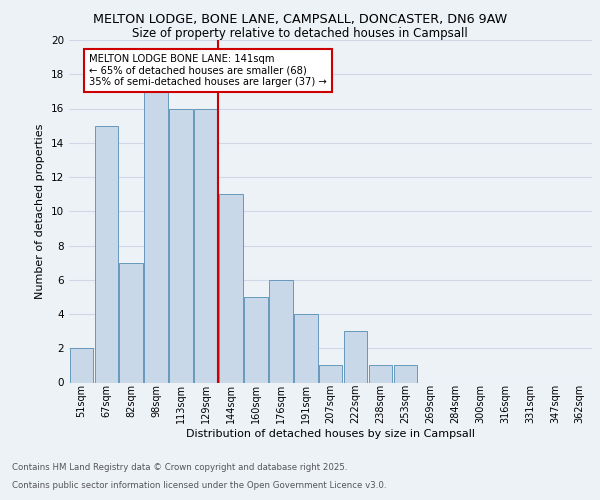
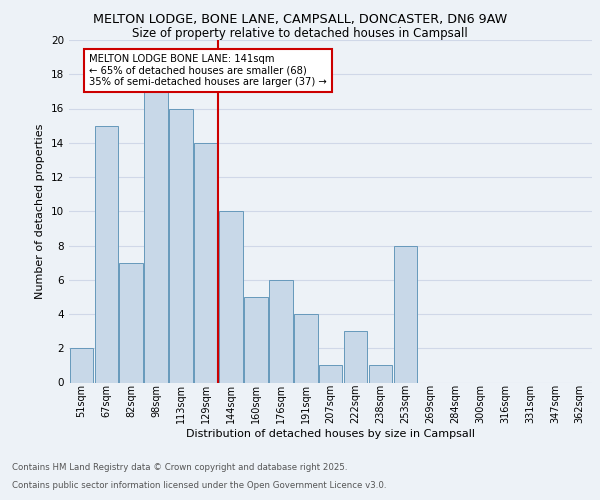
129sqm: 16 -> 14
144sqm: 11 -> 10
253sqm: 1 -> 8
